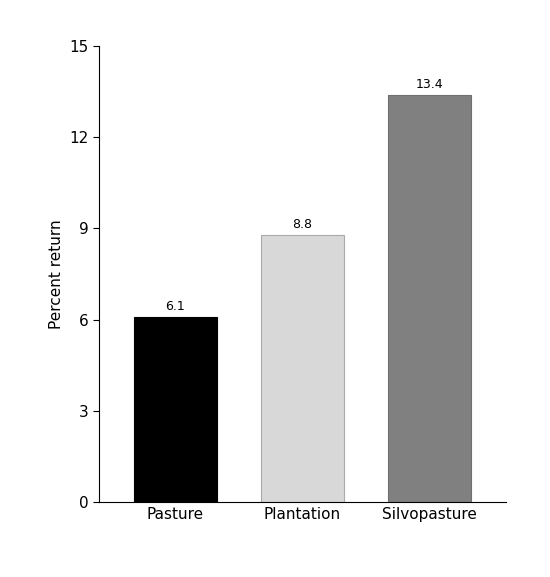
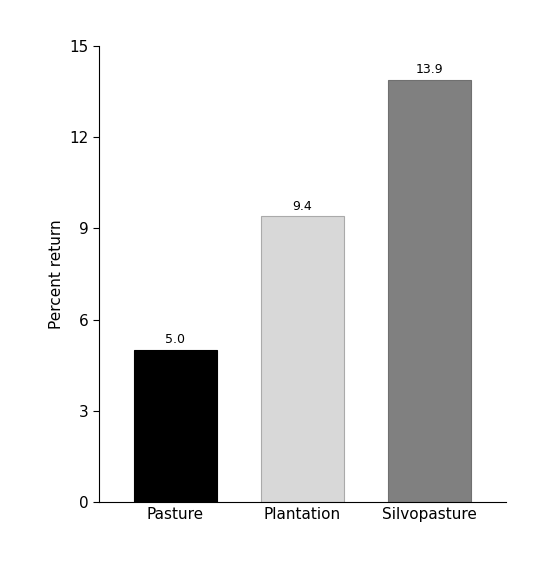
Pasture: 6.1 -> 5.0
Plantation: 8.8 -> 9.4
Silvopasture: 13.4 -> 13.9
